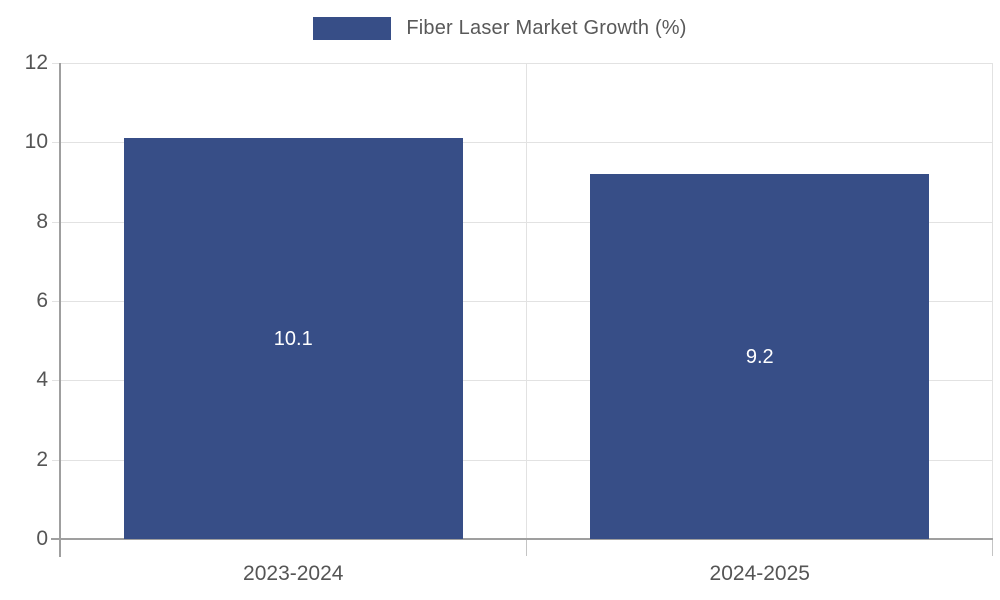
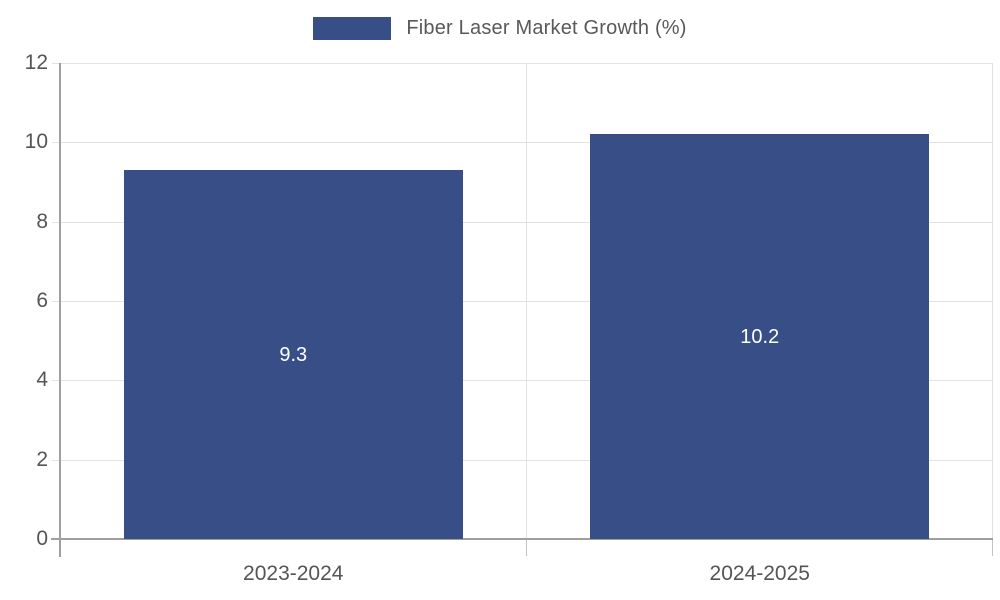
2023-2024: 10.1 -> 9.3
2024-2025: 9.2 -> 10.2
